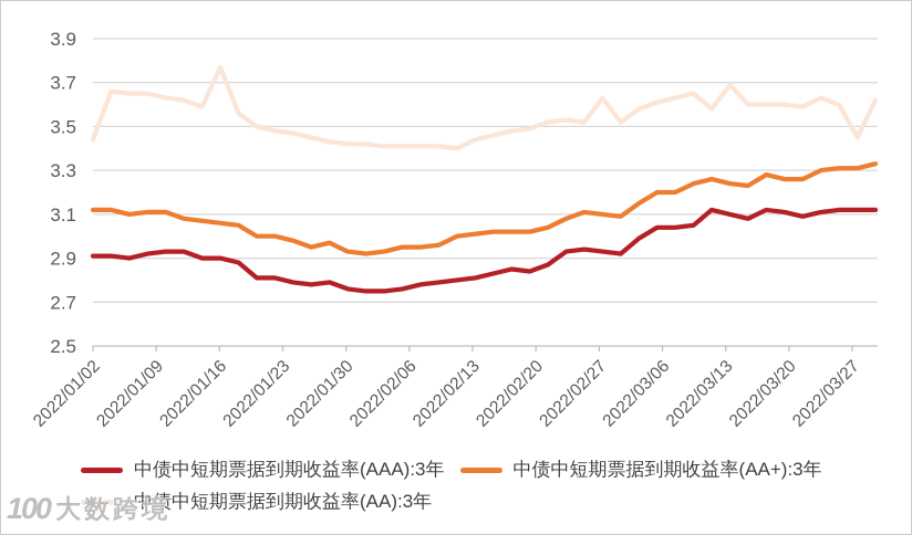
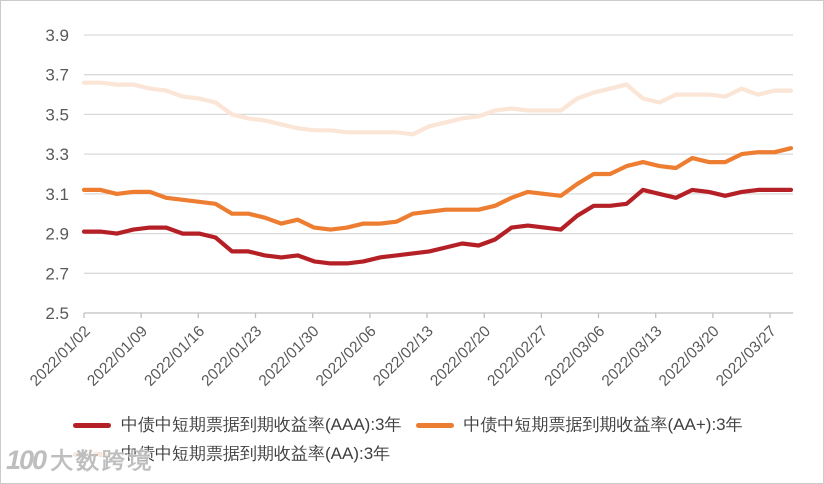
中债中短期票据到期收益率(AA):3年/2022/01/02: 3.44 -> 3.66
中债中短期票据到期收益率(AA):3年/2022/01/16: 3.77 -> 3.58
中债中短期票据到期收益率(AA):3年/2022/02/27: 3.63 -> 3.52
中债中短期票据到期收益率(AA):3年/2022/03/13: 3.69 -> 3.56
中债中短期票据到期收益率(AA):3年/2022/03/27: 3.45 -> 3.62
